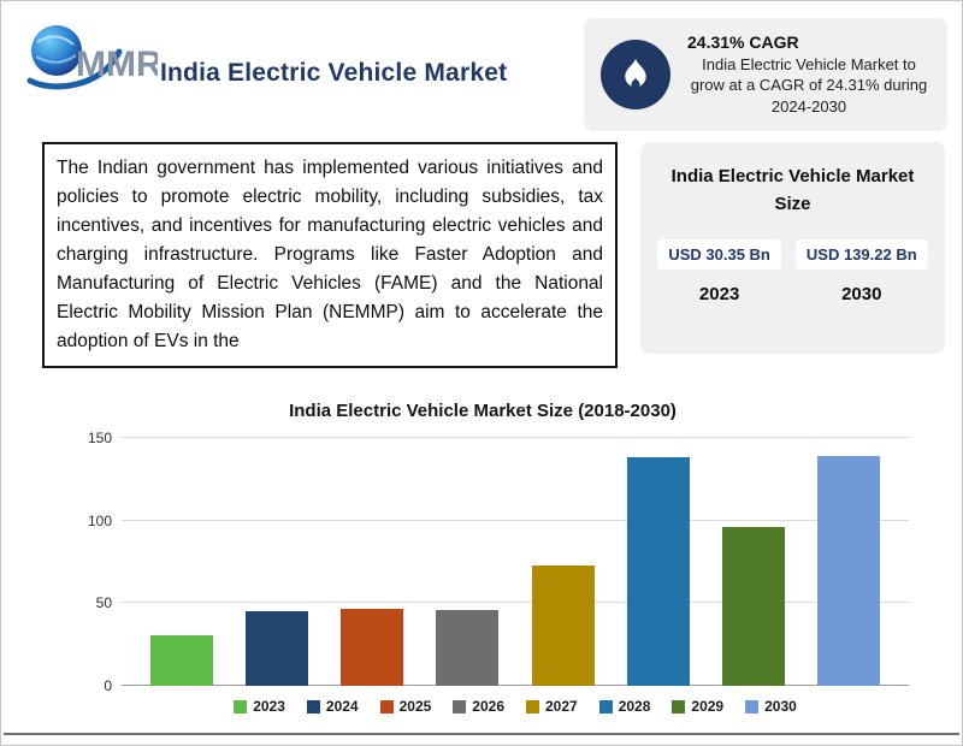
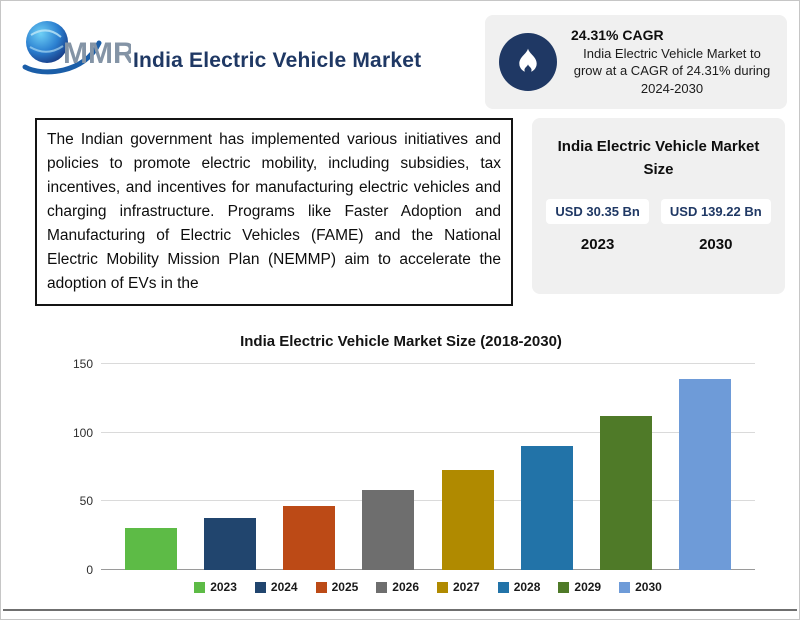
2024: 45 -> 38
2026: 46 -> 58
2028: 138 -> 90
2029: 96 -> 112
